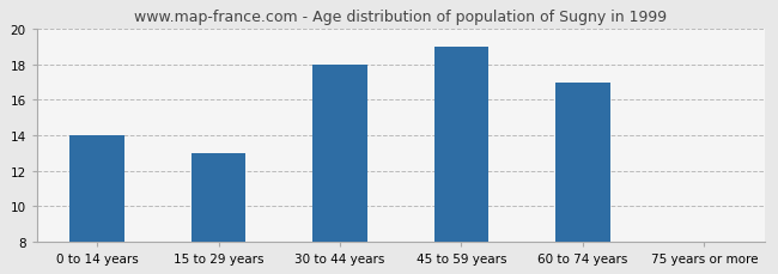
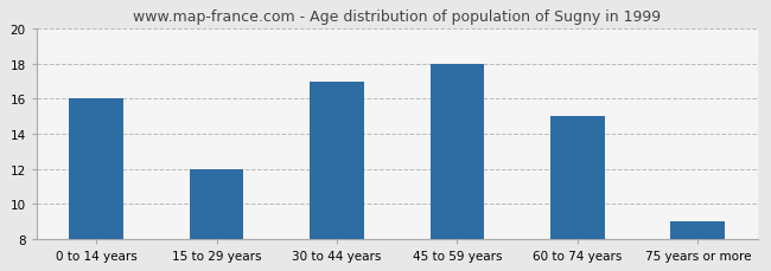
0 to 14 years: 14 -> 16
15 to 29 years: 13 -> 12
30 to 44 years: 18 -> 17
45 to 59 years: 19 -> 18
60 to 74 years: 17 -> 15
75 years or more: 8 -> 9
